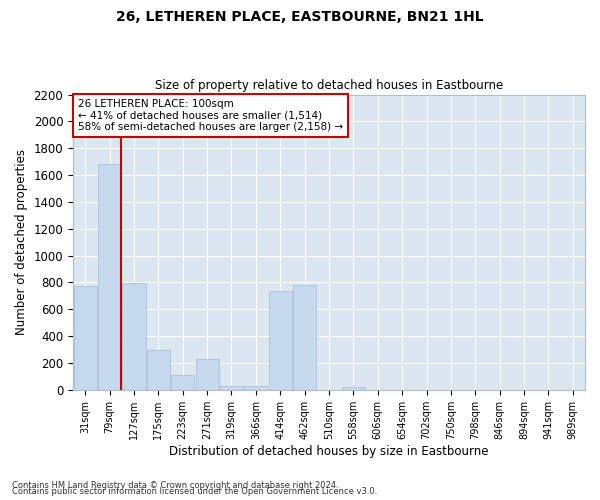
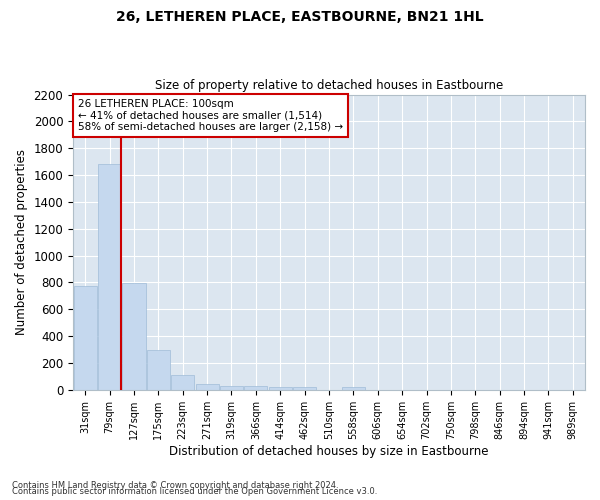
271sqm: 230 -> 40
414sqm: 740 -> 20
462sqm: 780 -> 20
